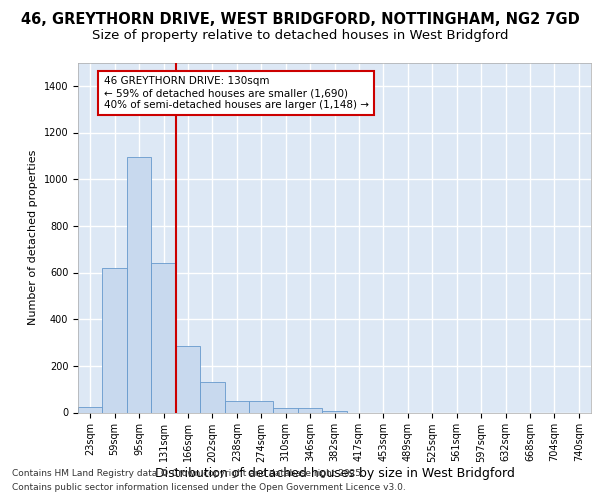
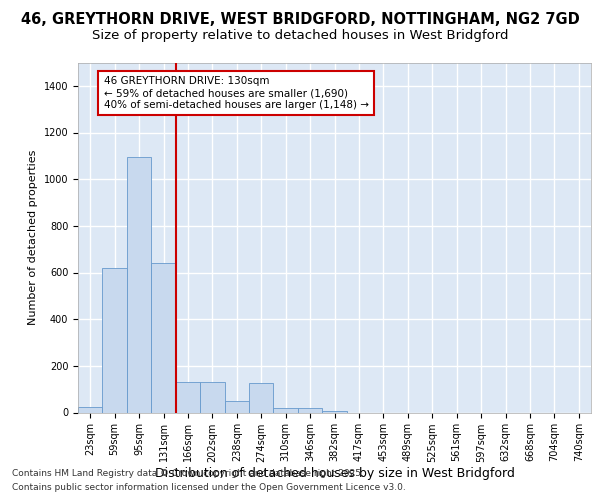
166sqm: 285 -> 130
274sqm: 50 -> 125
